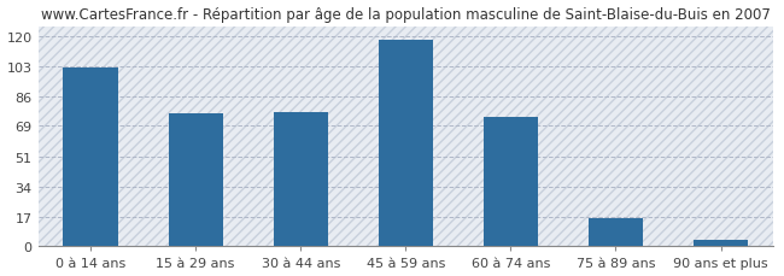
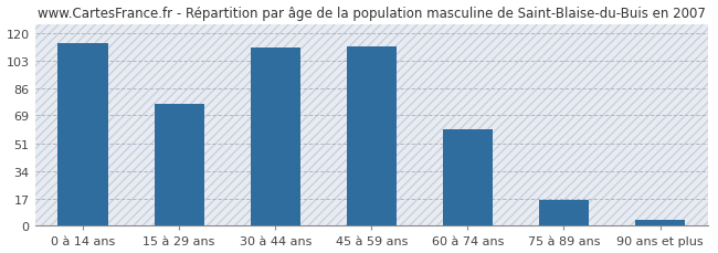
0 à 14 ans: 102 -> 114
30 à 44 ans: 77 -> 111
45 à 59 ans: 118 -> 112
60 à 74 ans: 74 -> 60
